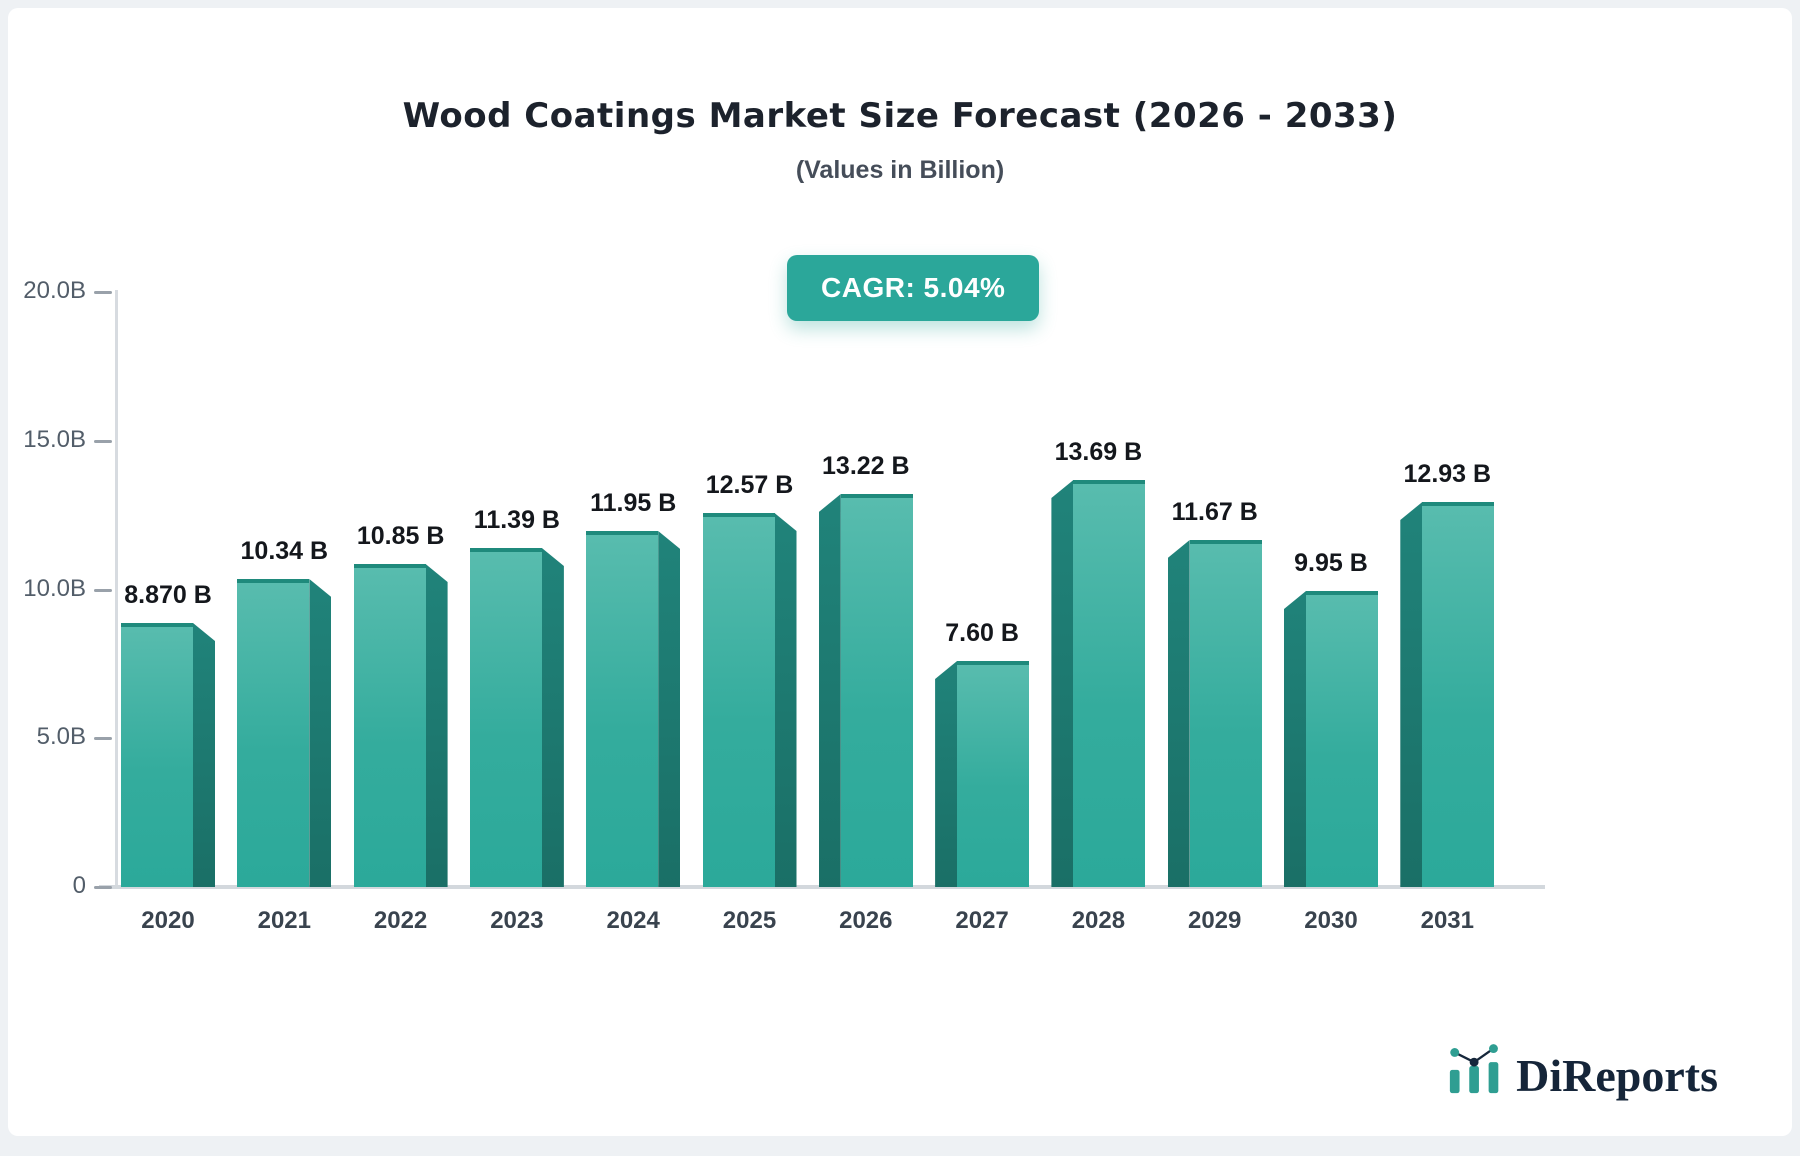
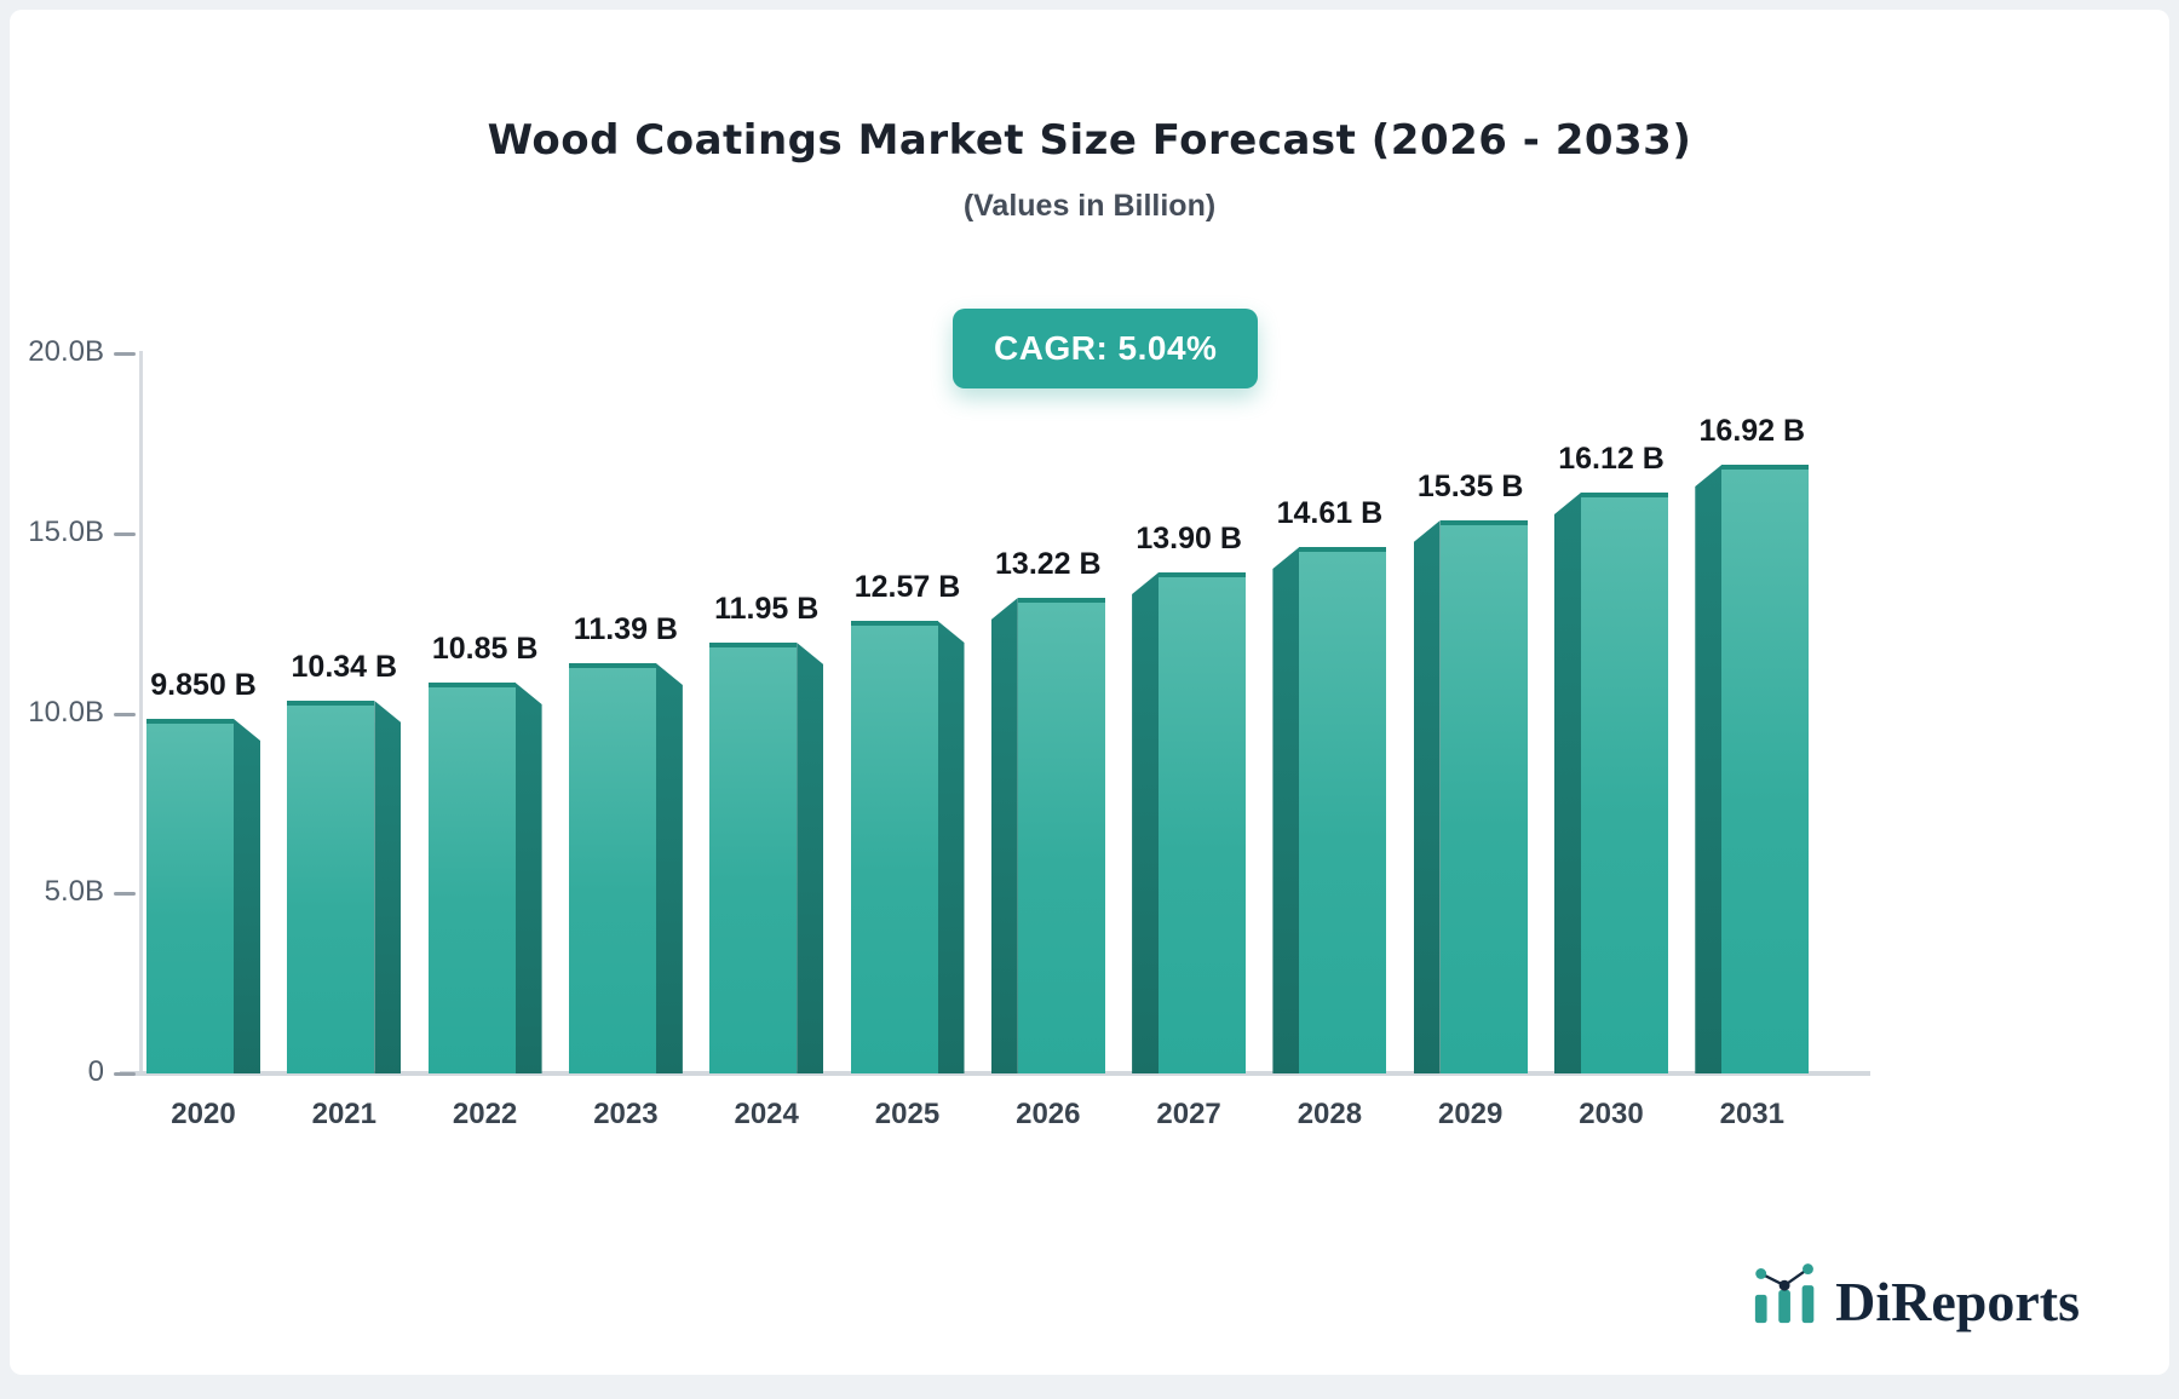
2020: 8.870 -> 9.850
2027: 7.60 -> 13.90
2028: 13.69 -> 14.61
2029: 11.67 -> 15.35
2030: 9.95 -> 16.12
2031: 12.93 -> 16.92
